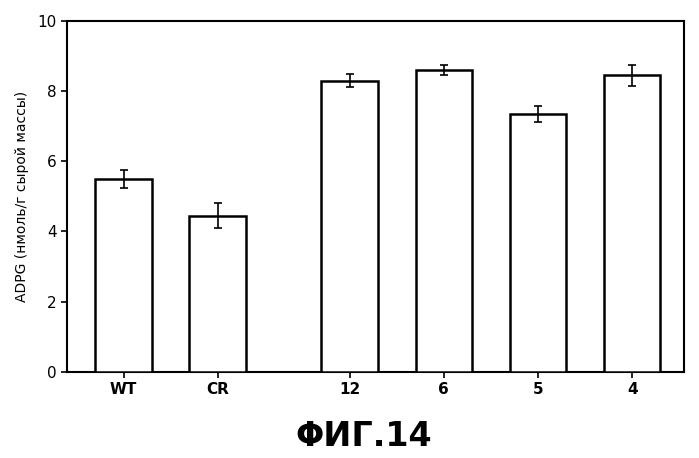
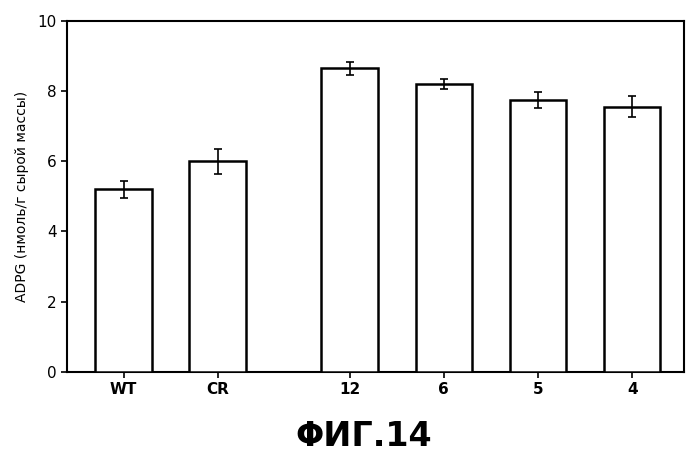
WT: 5.50 -> 5.20
CR: 4.45 -> 6.00
12: 8.30 -> 8.65
6: 8.60 -> 8.20
5: 7.35 -> 7.75
4: 8.45 -> 7.55
